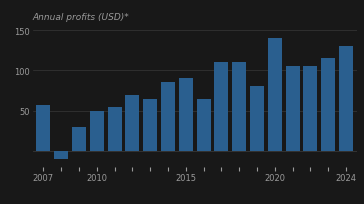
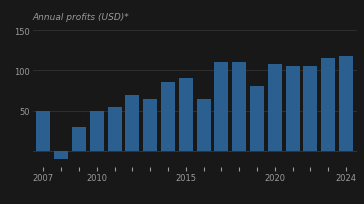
2007: 57 -> 50
2020: 140 -> 108
2024: 130 -> 118
